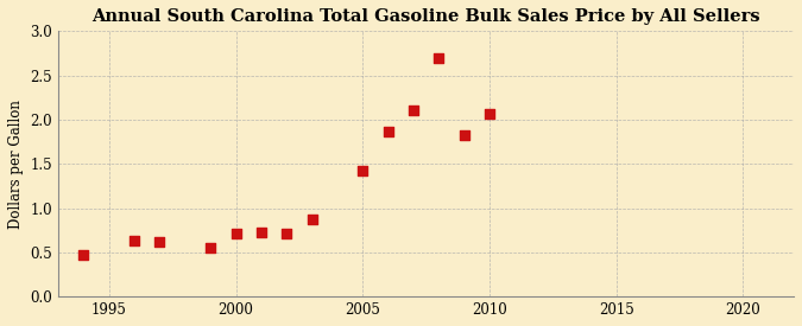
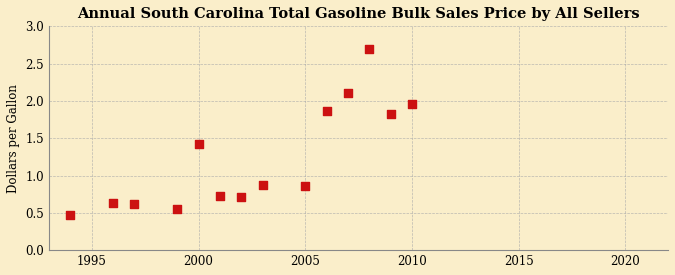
2000: 0.71 -> 1.42
2005: 1.42 -> 0.86
2010: 2.07 -> 1.96
